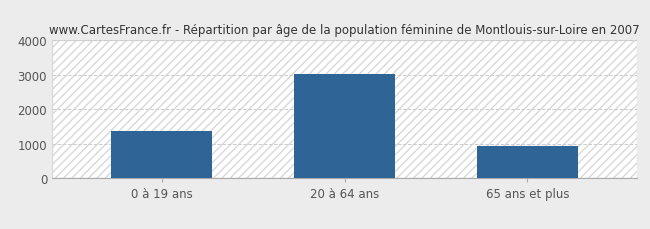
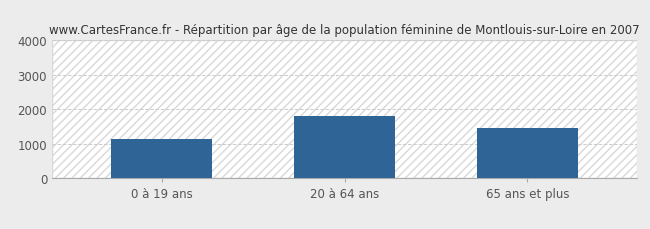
0 à 19 ans: 1370 -> 1150
20 à 64 ans: 3030 -> 1800
65 ans et plus: 940 -> 1450
